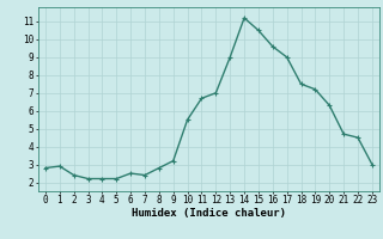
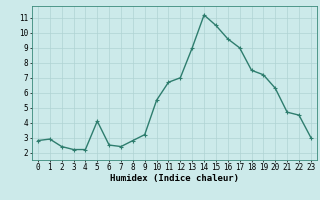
5: 2.2 -> 4.1
